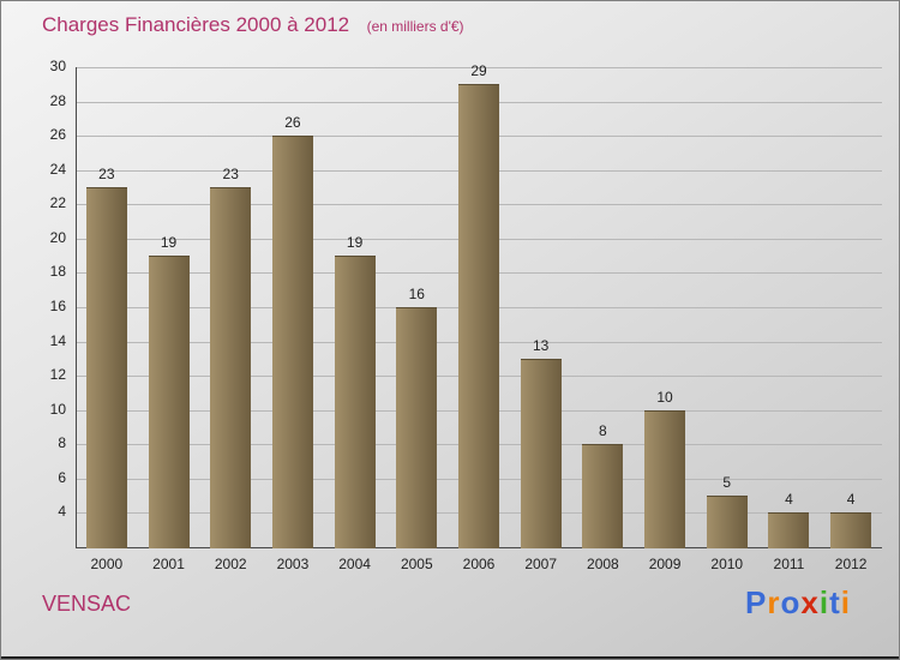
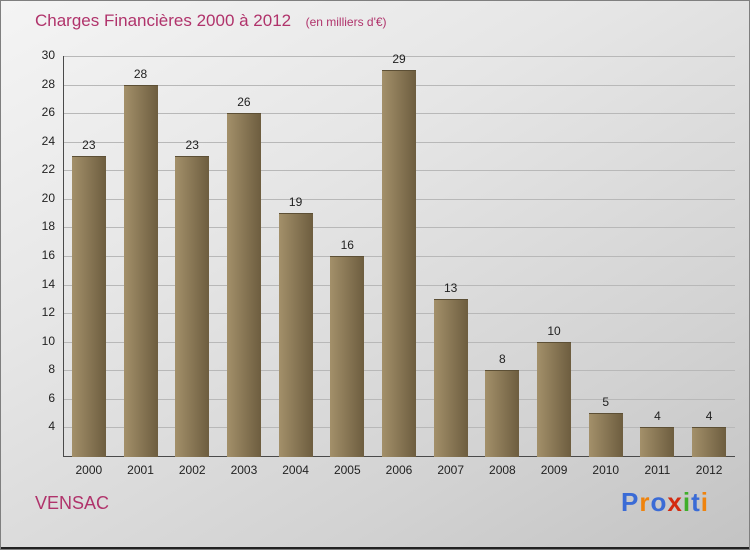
2001: 19 -> 28
